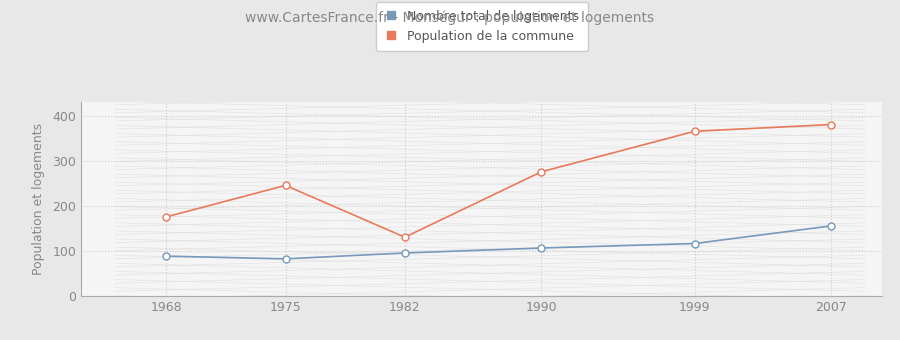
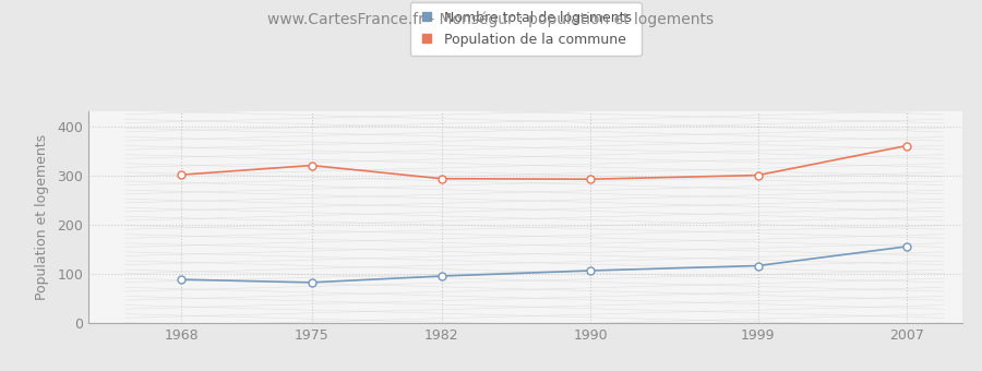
Population de la commune/1968: 175 -> 301
Population de la commune/1975: 245 -> 320
Population de la commune/1982: 130 -> 293
Population de la commune/1990: 275 -> 292
Population de la commune/1999: 365 -> 300
Population de la commune/2007: 380 -> 360
